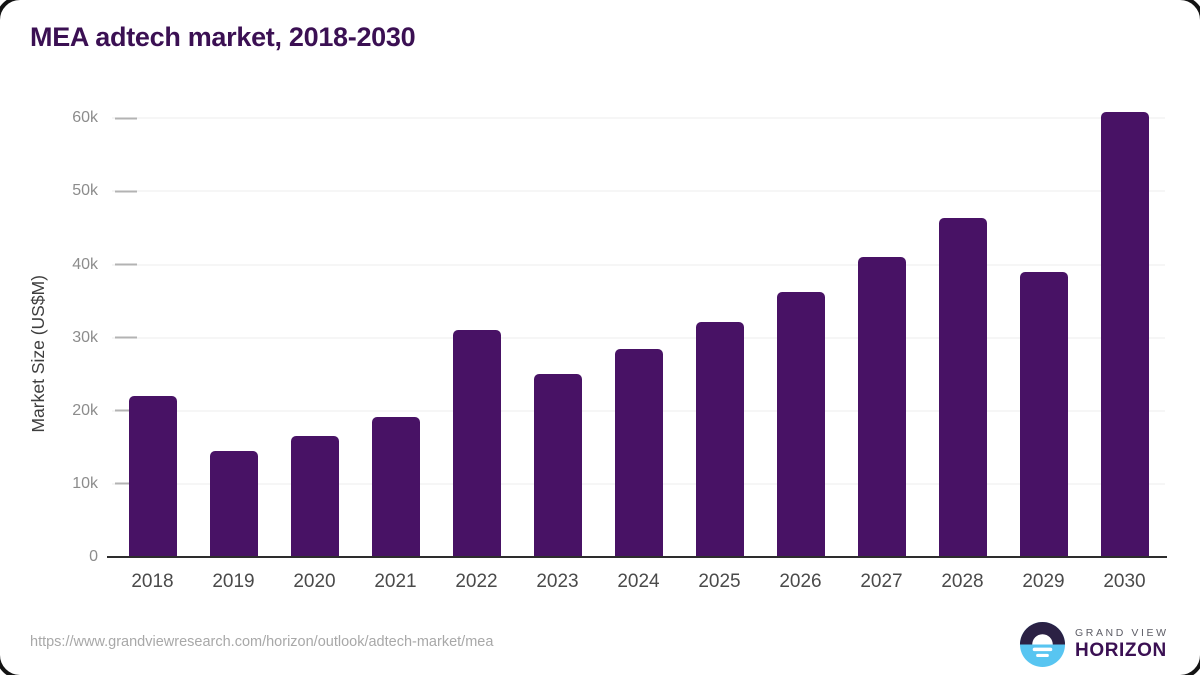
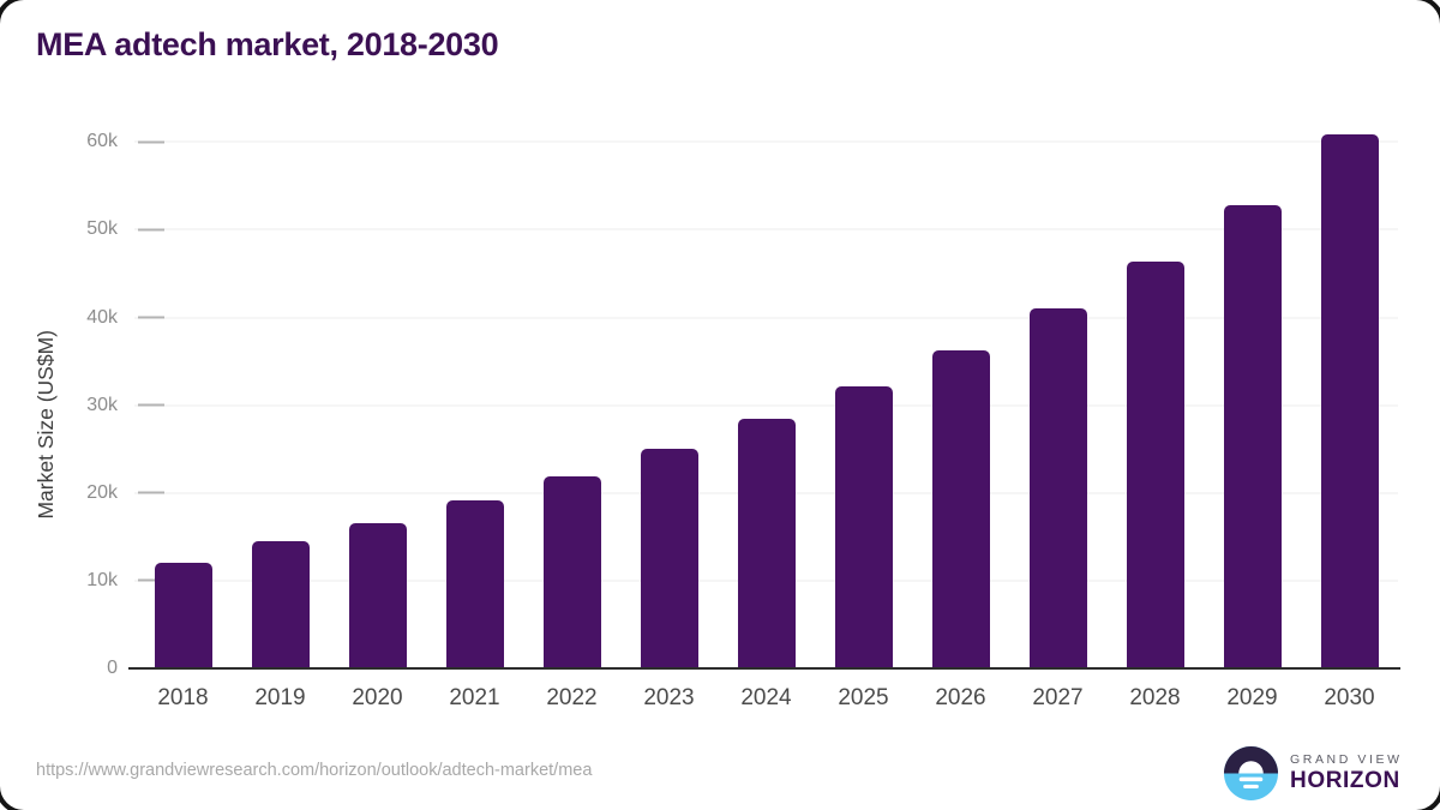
2018: 22k -> 12k
2022: 31k -> 22k
2029: 39k -> 53k
